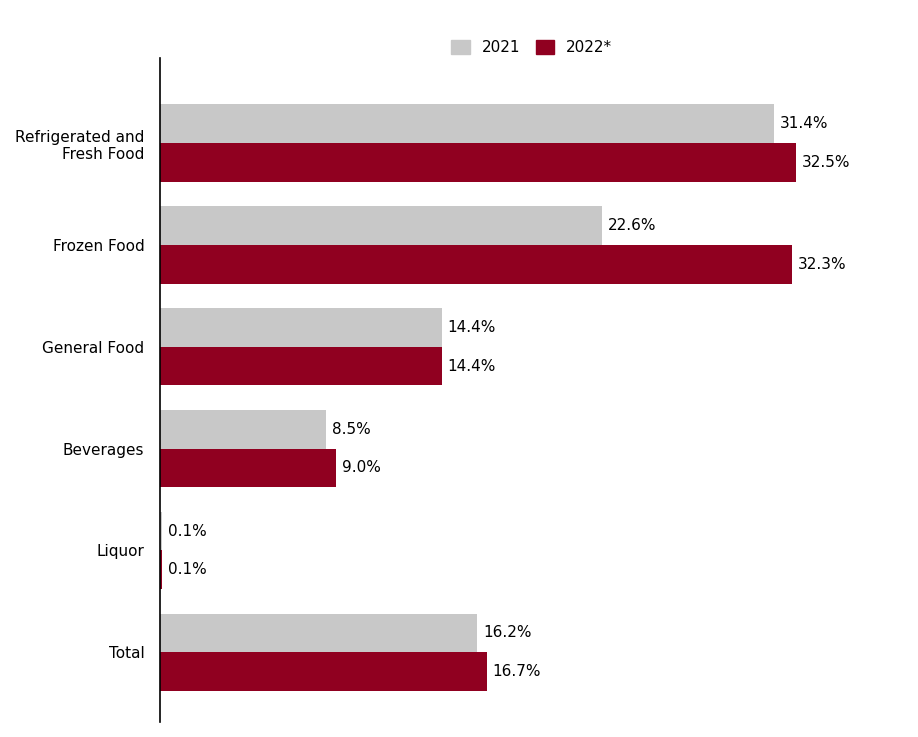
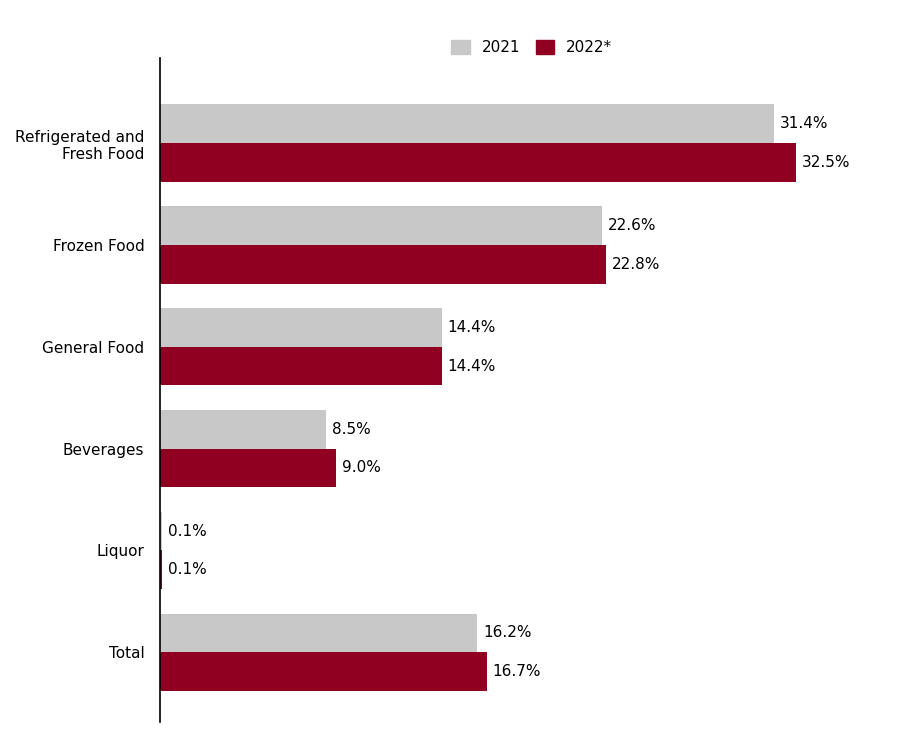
2022*/Frozen Food: 32.3% -> 22.8%
